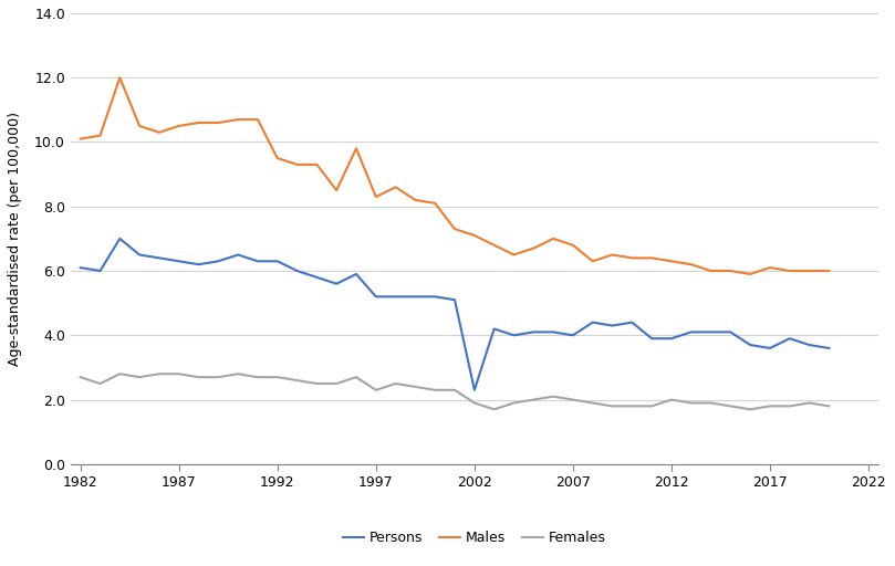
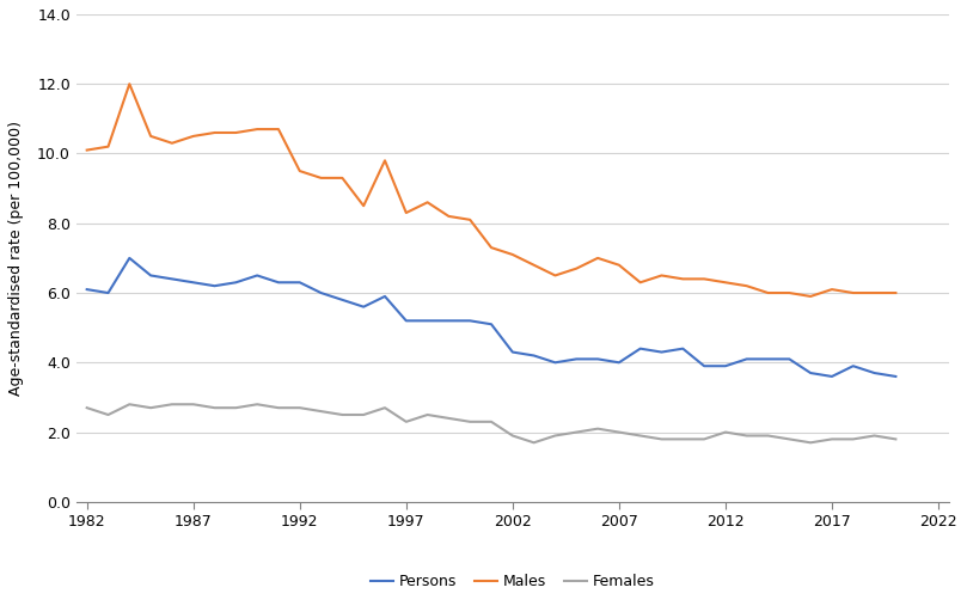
Persons/2002: 2.3 -> 4.3
